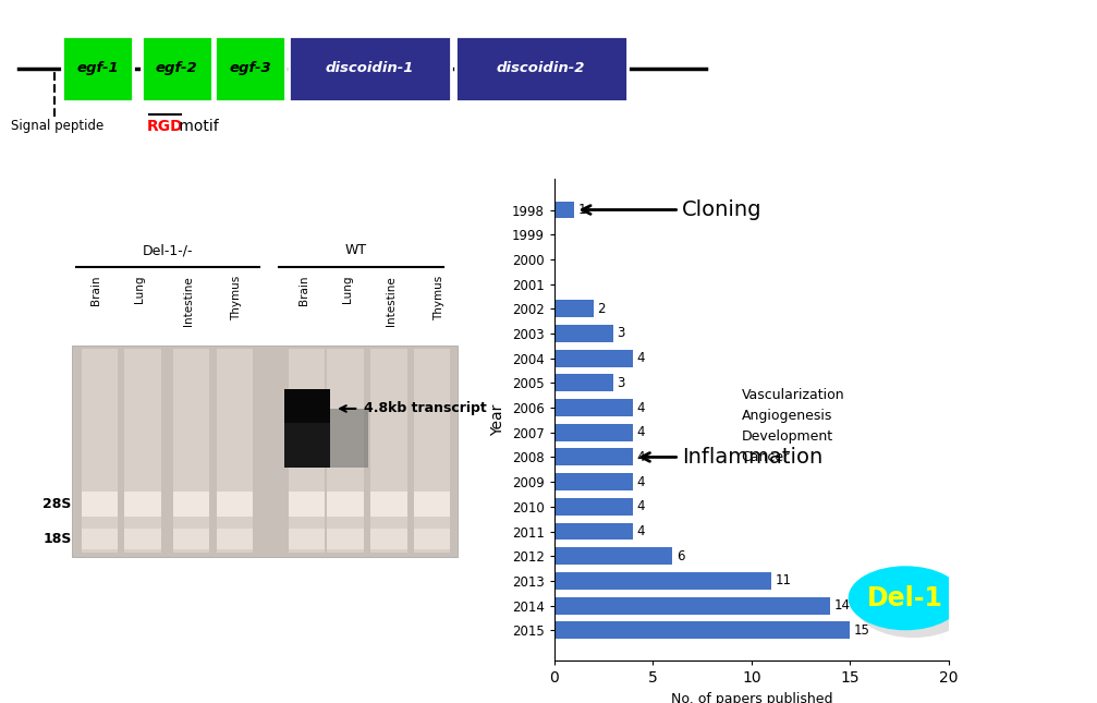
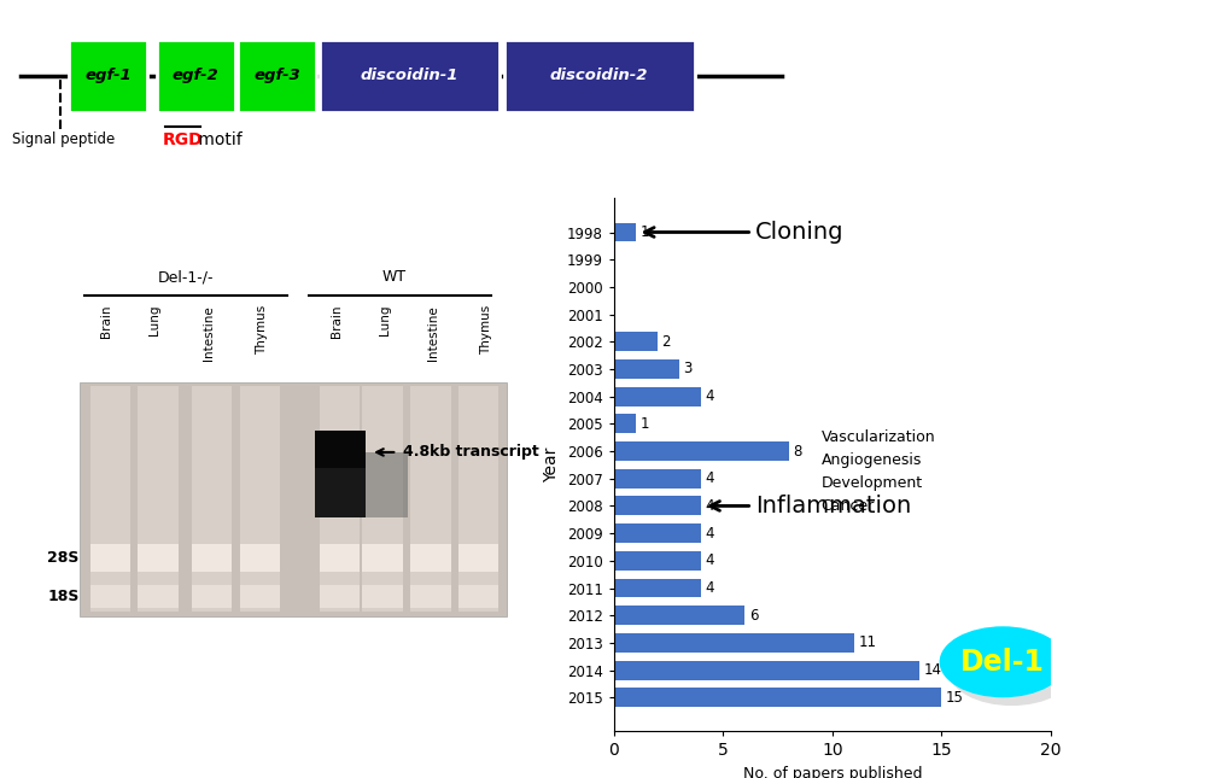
2005: 3 -> 1
2006: 4 -> 8
